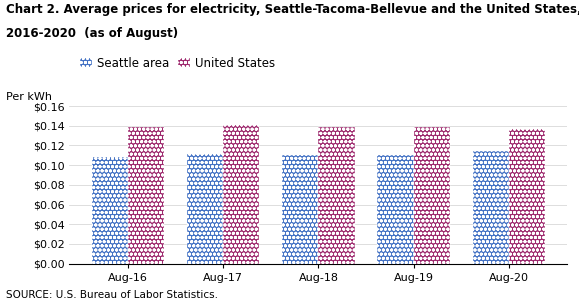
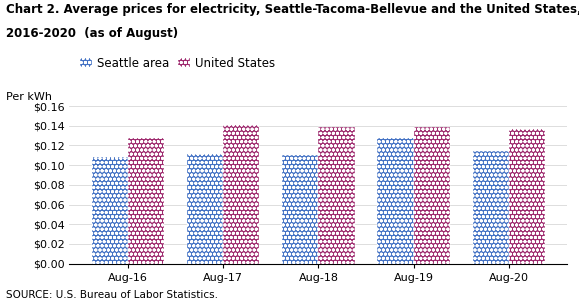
United States/Aug-16: $0.139 -> $0.128
Seattle area/Aug-19: $0.110 -> $0.128
